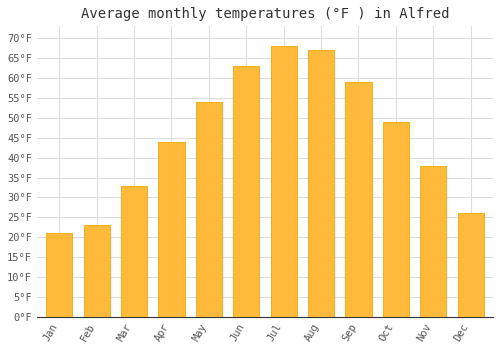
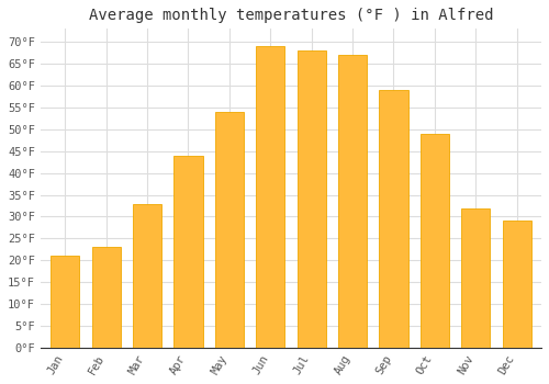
Jun: 63°F -> 69°F
Nov: 38°F -> 32°F
Dec: 26°F -> 29°F
